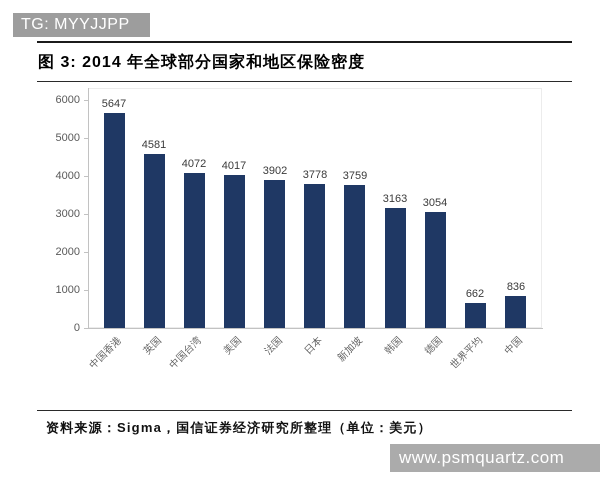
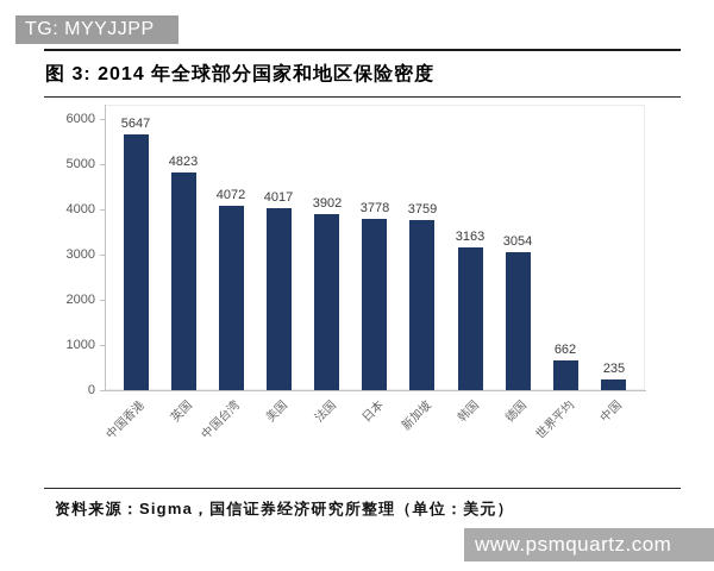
英国: 4581 -> 4823
中国: 836 -> 235
